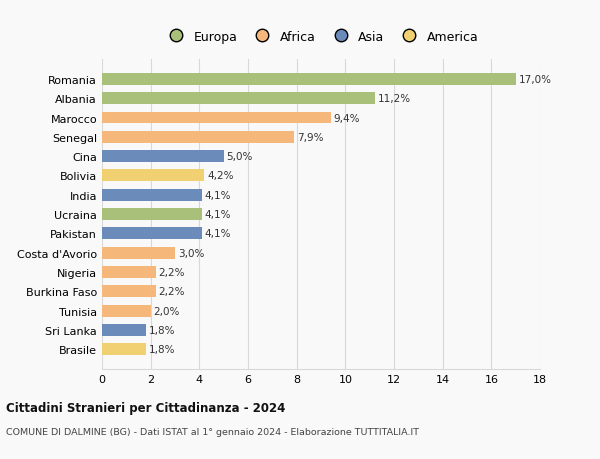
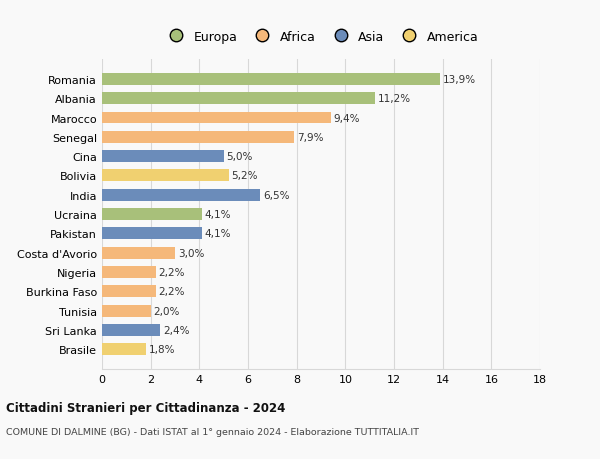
Romania: 17,0% -> 13,9%
Bolivia: 4,2% -> 5,2%
India: 4,1% -> 6,5%
Sri Lanka: 1,8% -> 2,4%
